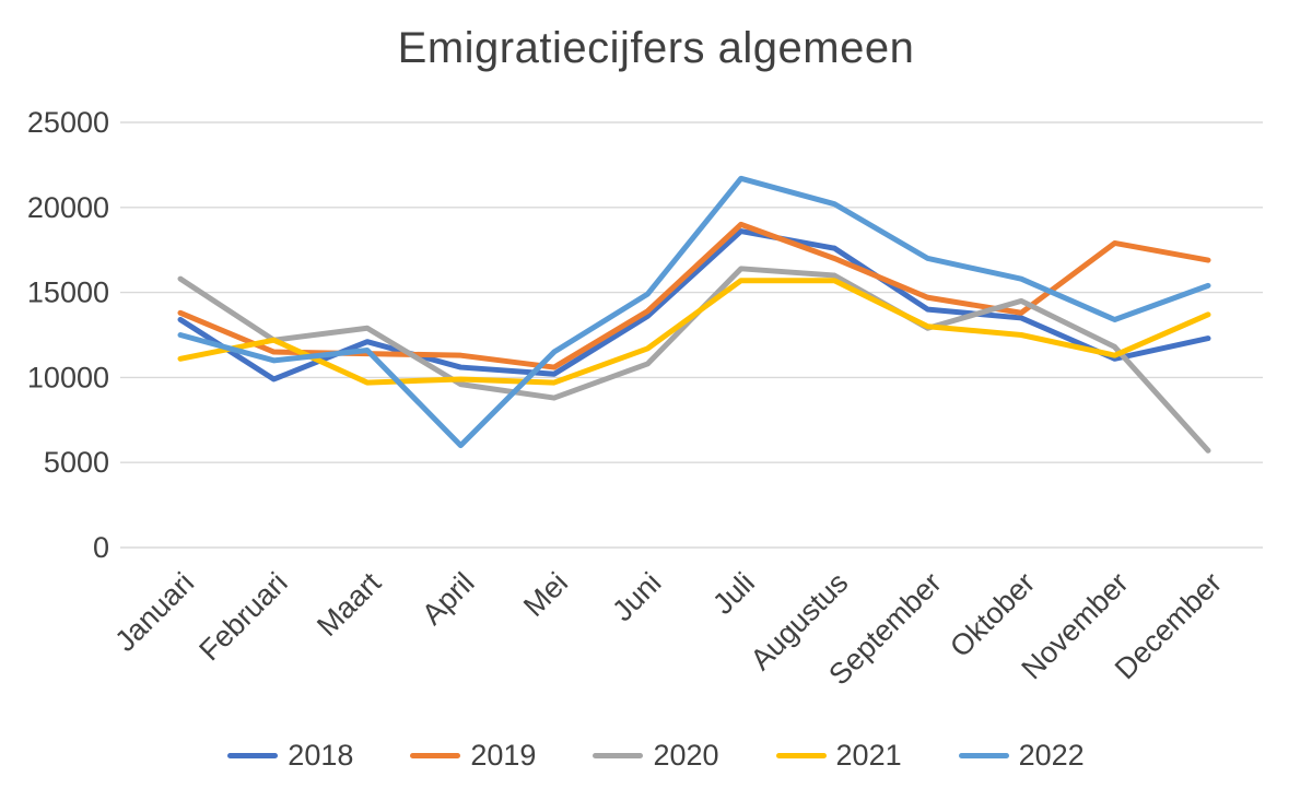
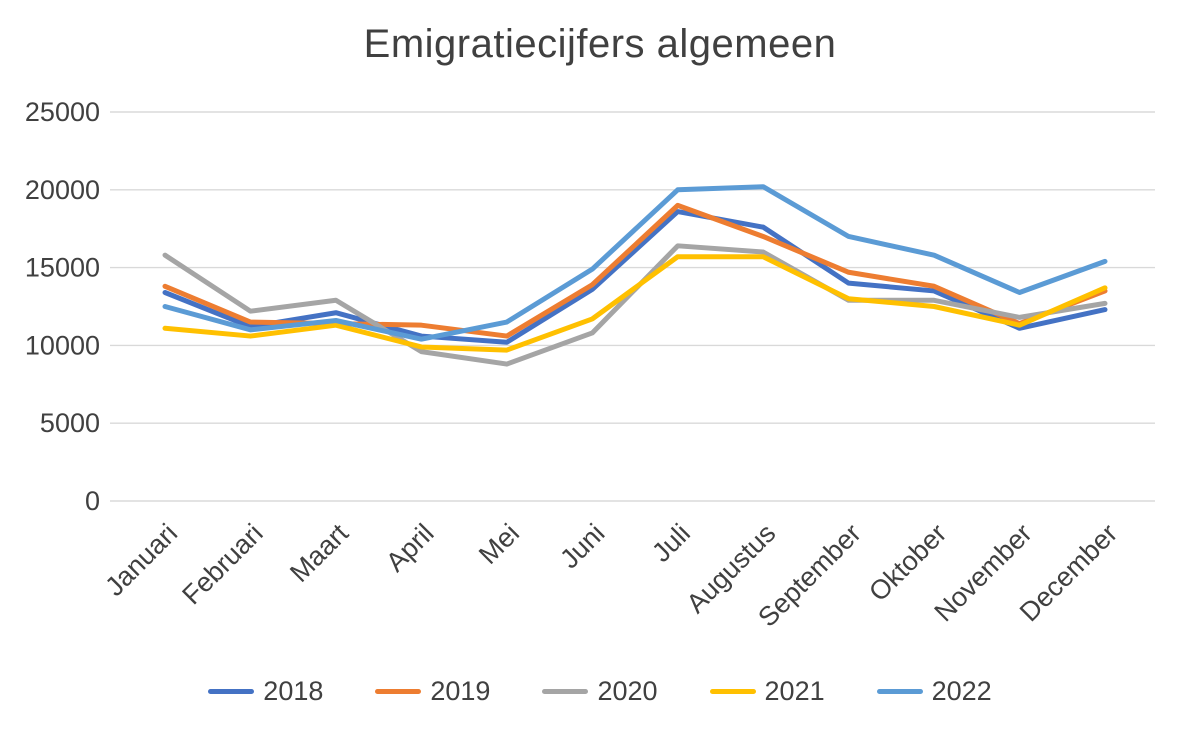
2018/Februari: 9900 -> 11200
2021/Februari: 12200 -> 10600
2021/Maart: 9700 -> 11300
2022/April: 6000 -> 10400
2022/Juli: 21700 -> 20000
2020/Oktober: 14500 -> 12900
2019/November: 17900 -> 11400
2019/December: 16900 -> 13500
2020/December: 5700 -> 12700
